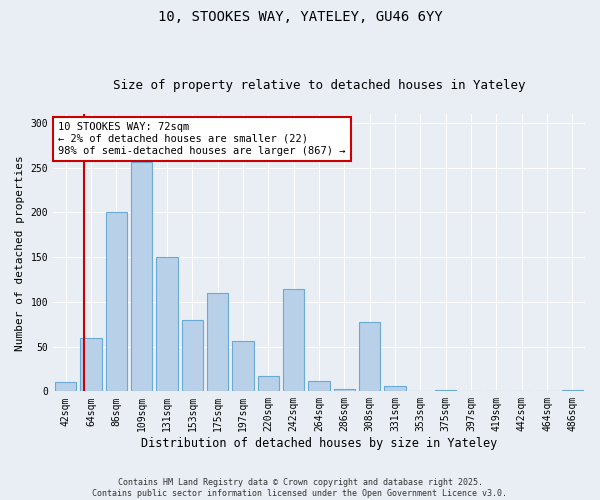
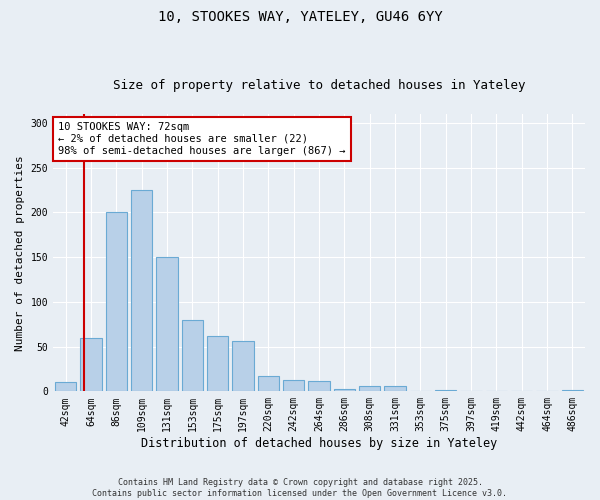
109sqm: 256 -> 225
175sqm: 110 -> 62
242sqm: 114 -> 13
308sqm: 78 -> 6
